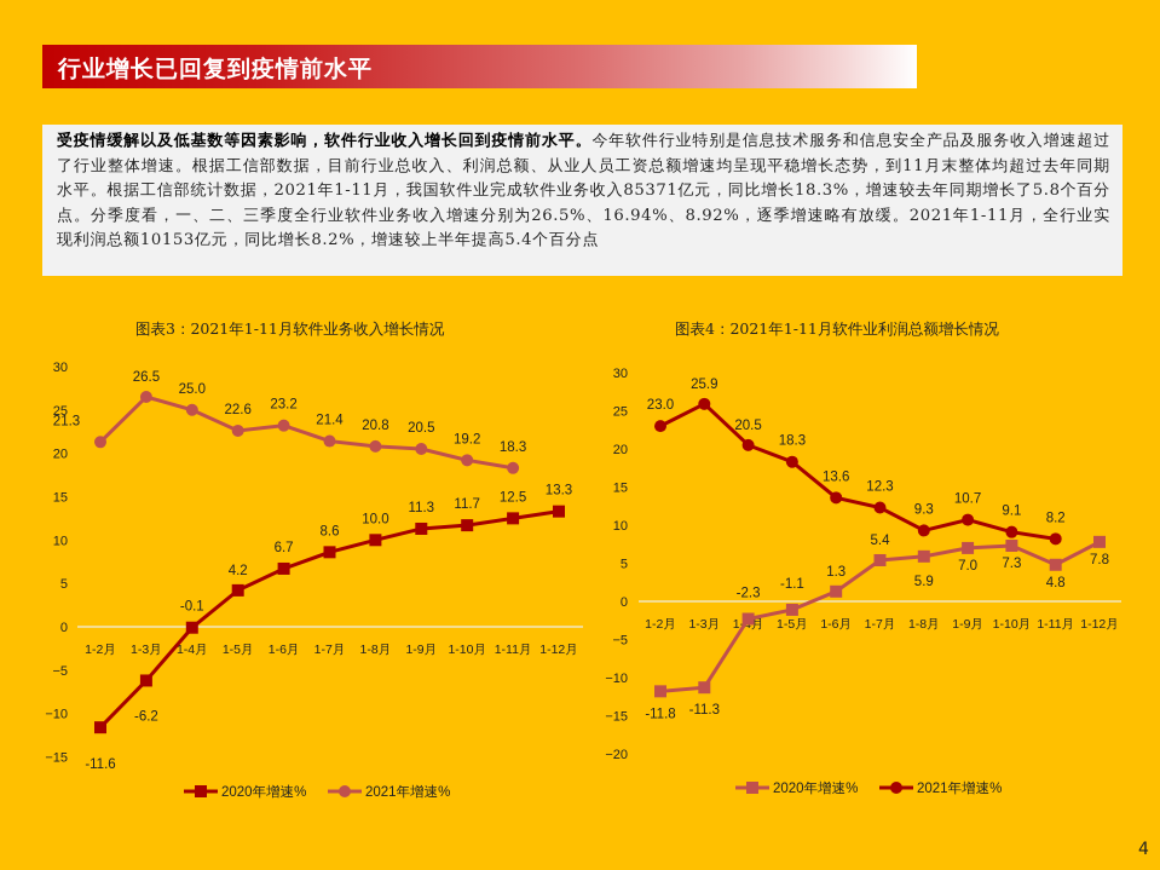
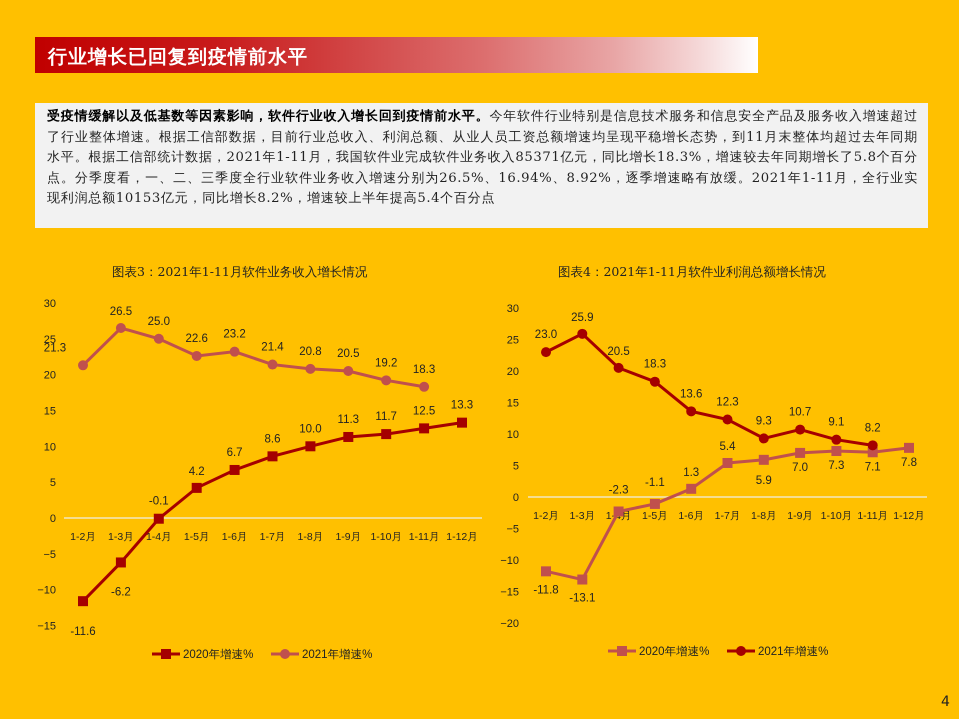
图表4：2021年1-11月软件业利润总额增长情况/2020年增速%/1-3月: -11.3 -> -13.1
图表4：2021年1-11月软件业利润总额增长情况/2020年增速%/1-11月: 4.8 -> 7.1
